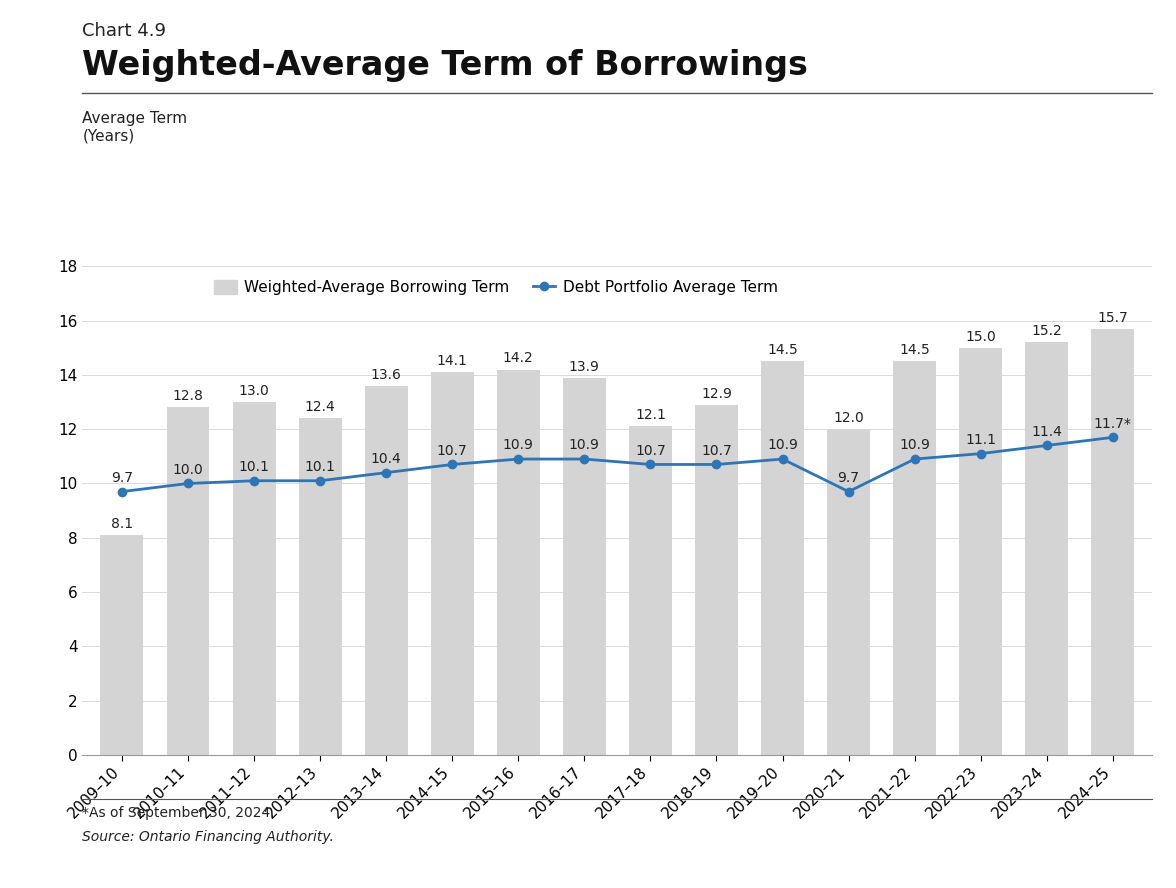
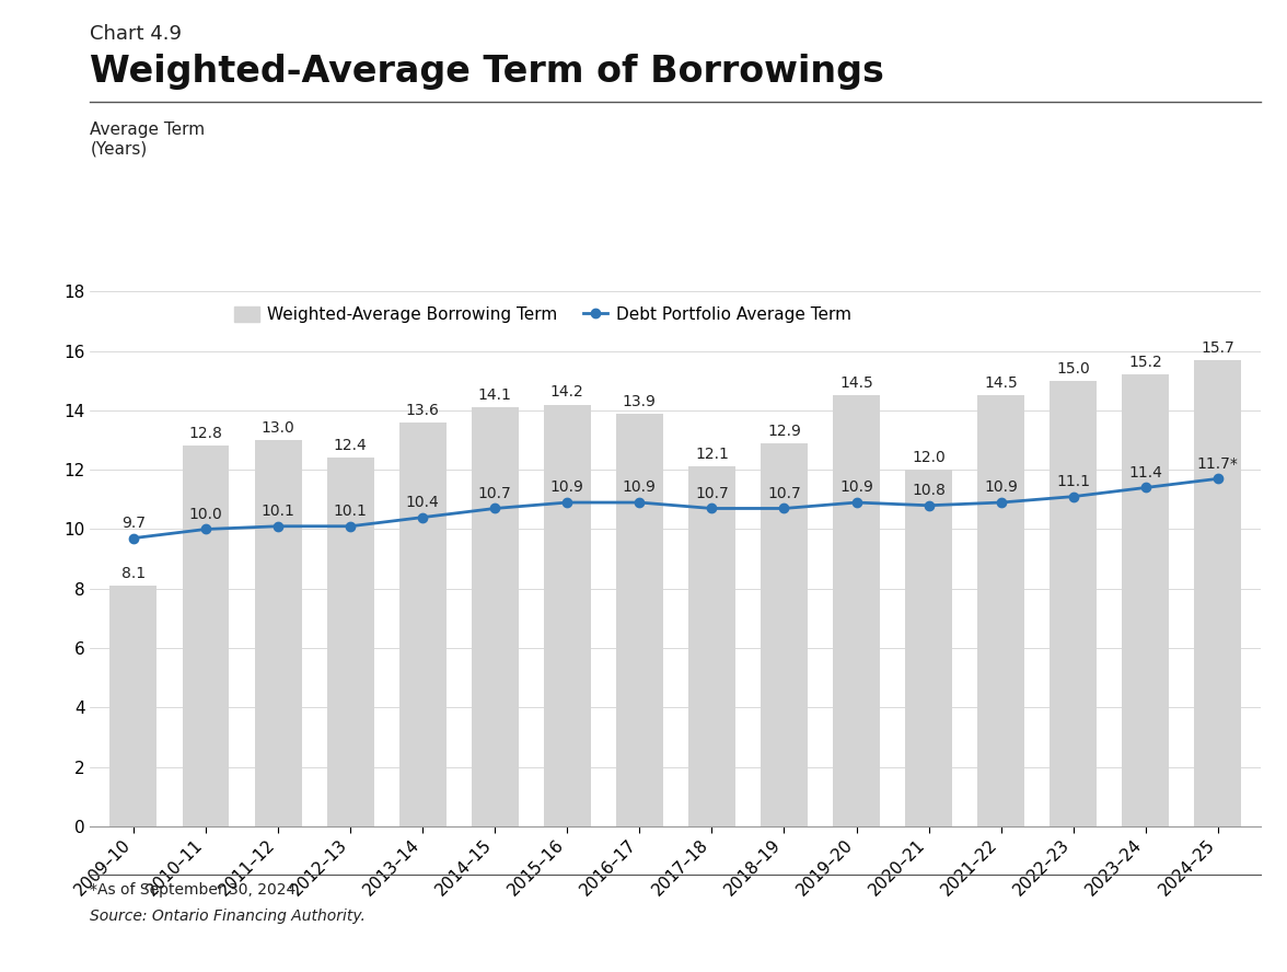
Debt Portfolio Average Term/2020–21: 9.7 -> 10.8
